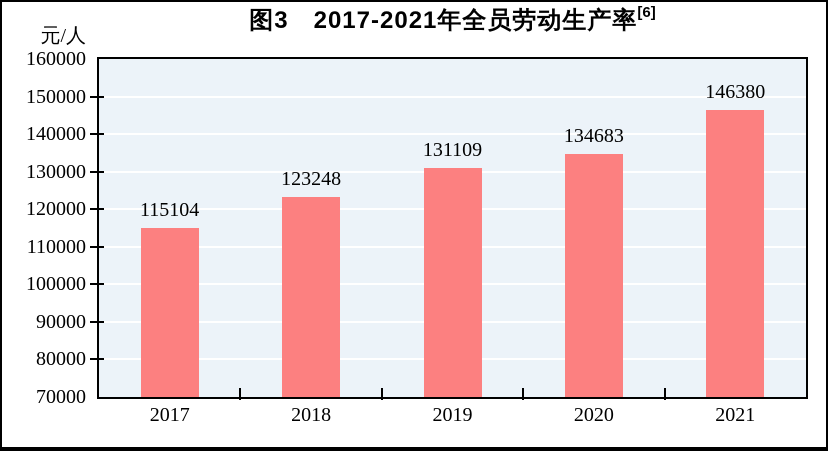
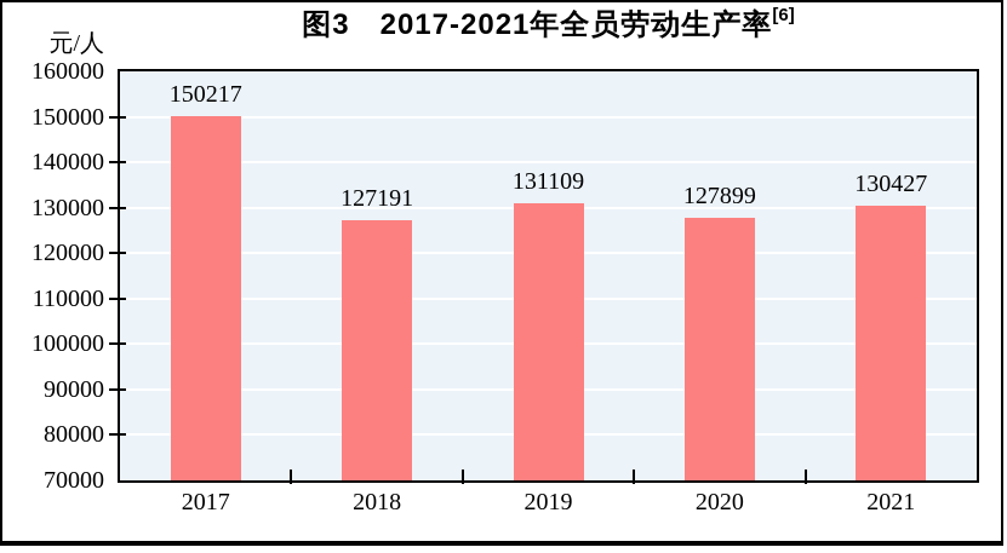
2017: 115104 -> 150217
2018: 123248 -> 127191
2020: 134683 -> 127899
2021: 146380 -> 130427
